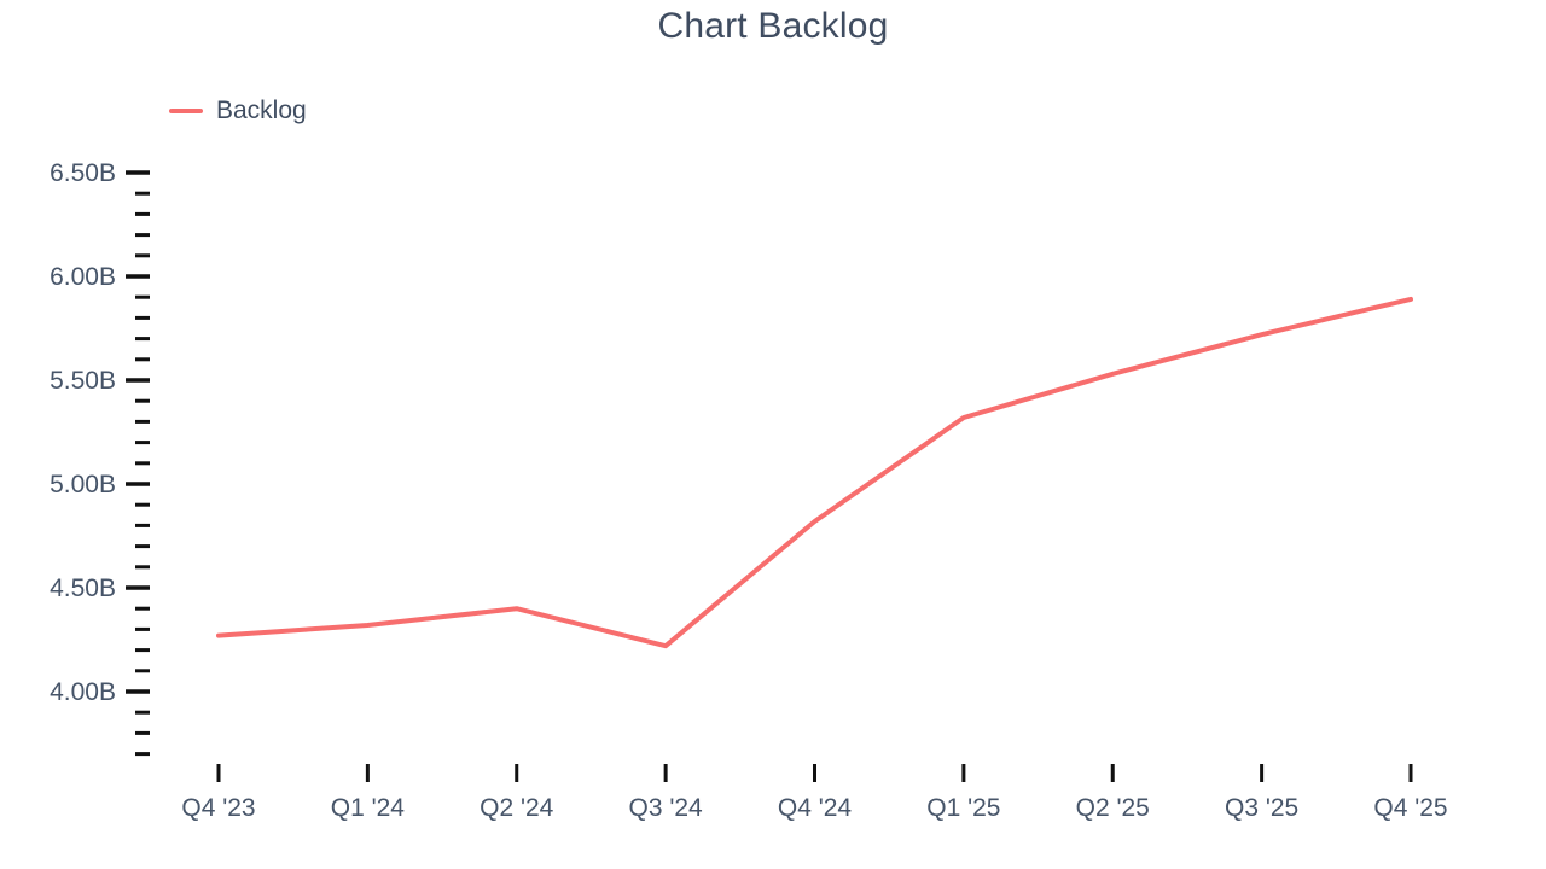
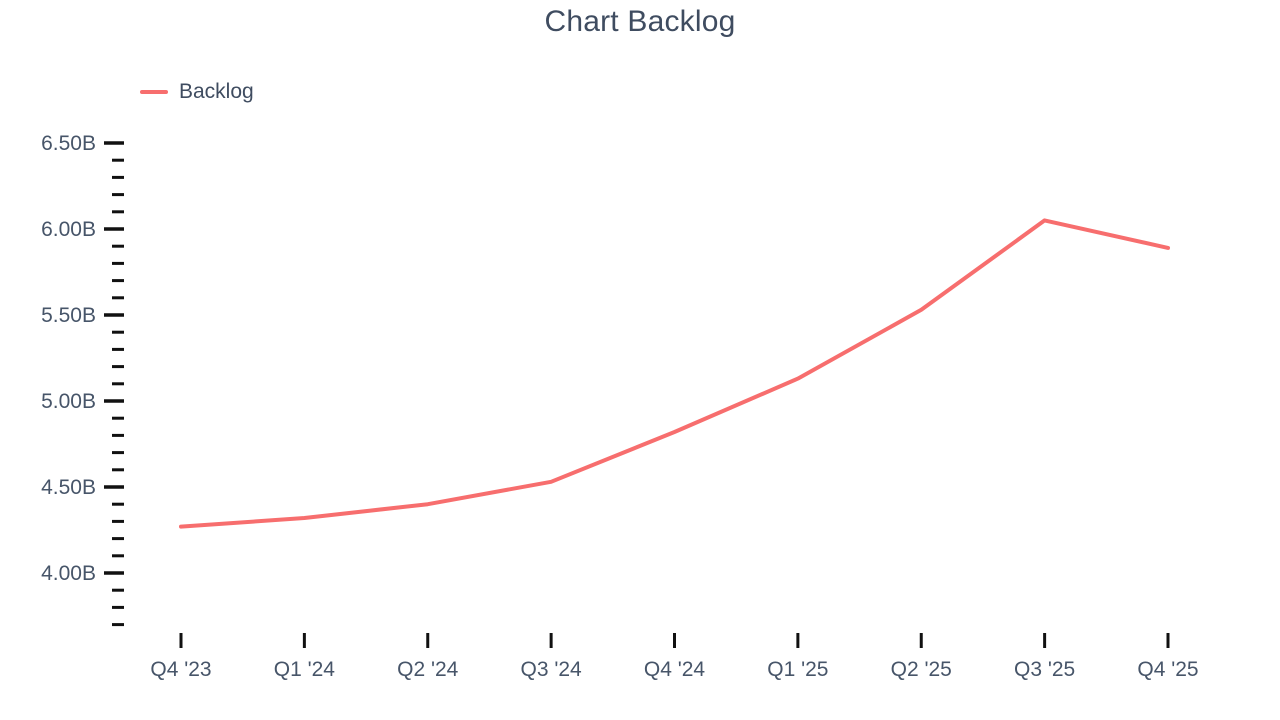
Q3 '24: 4.22B -> 4.53B
Q1 '25: 5.32B -> 5.13B
Q3 '25: 5.72B -> 6.05B
